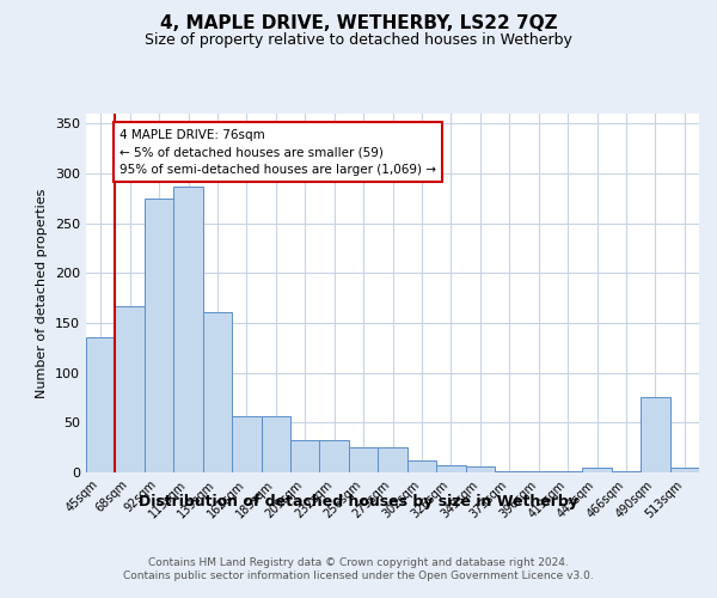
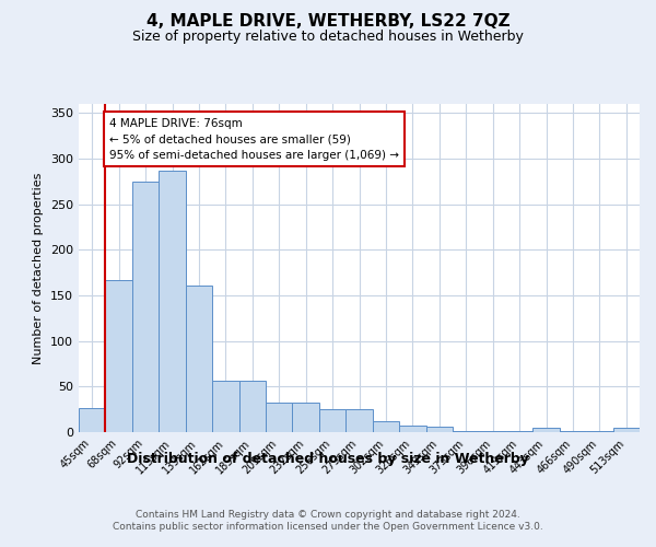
45sqm: 136 -> 27
490sqm: 76 -> 1
